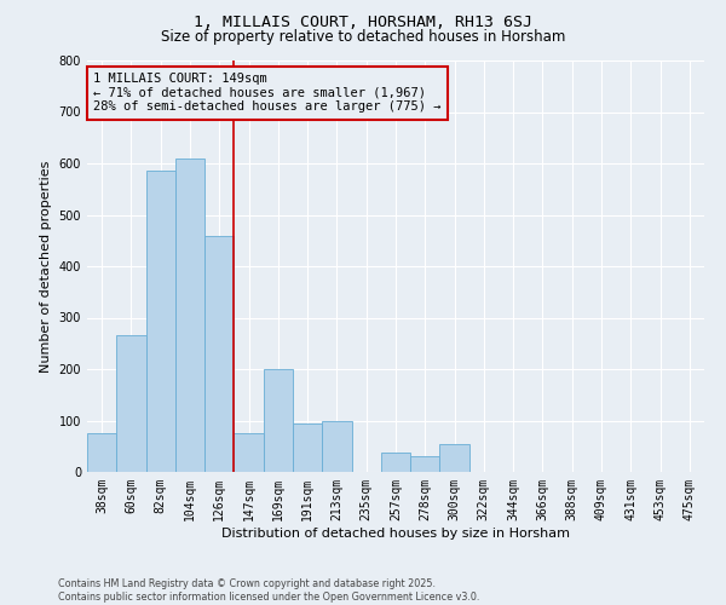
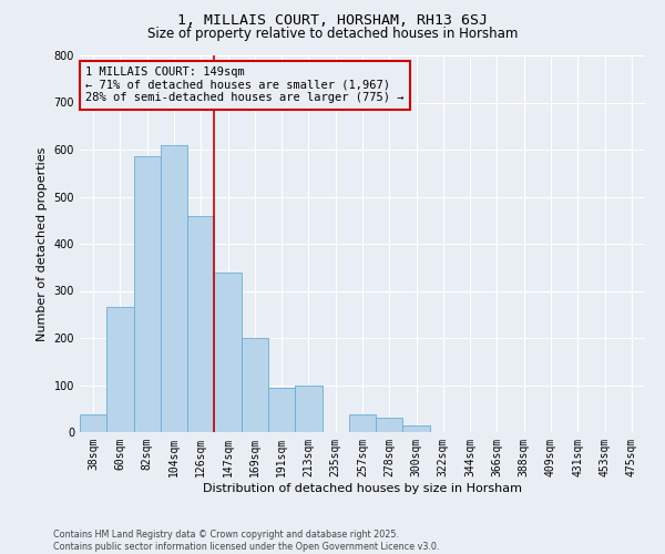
38sqm: 75 -> 38
147sqm: 75 -> 340
300sqm: 55 -> 15
